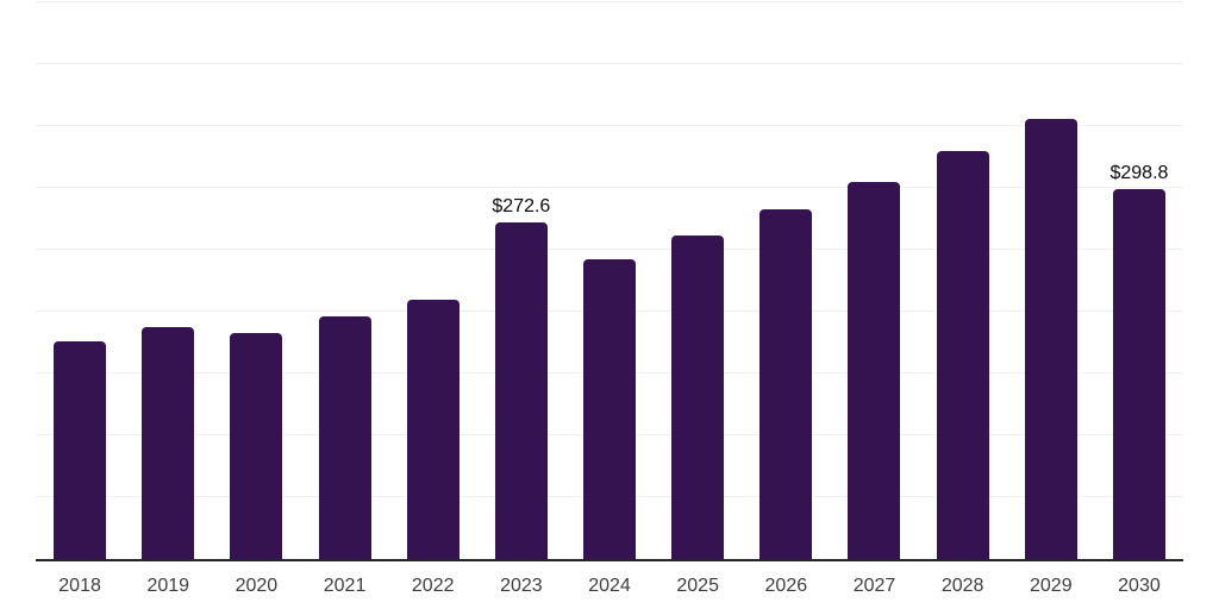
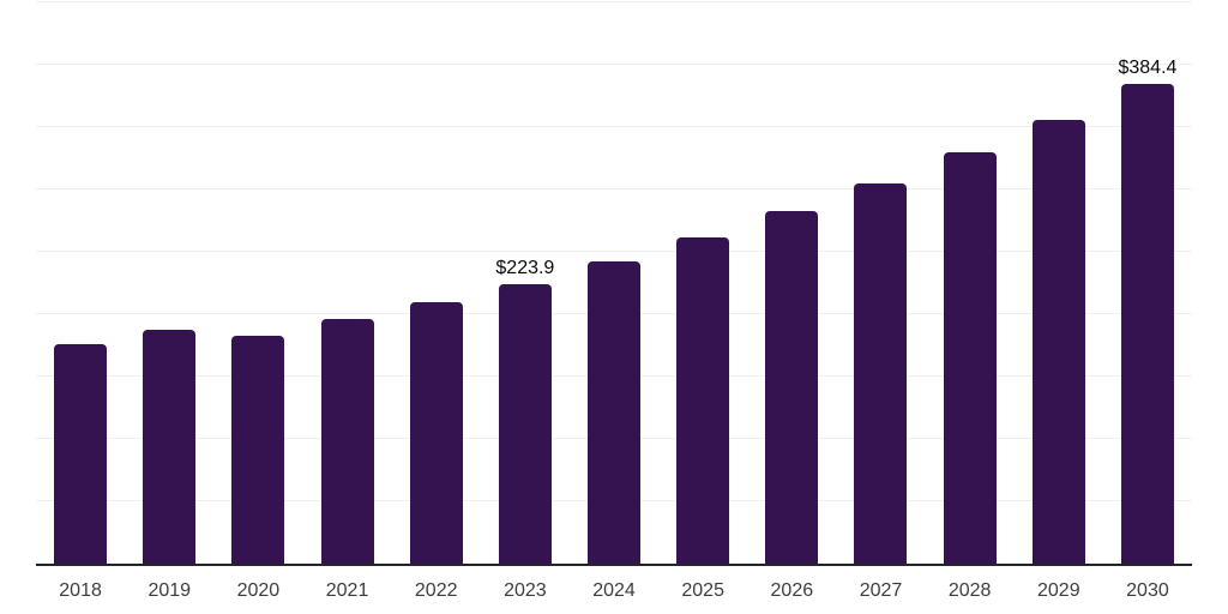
2023: $272.6 -> $223.9
2030: $298.8 -> $384.4
